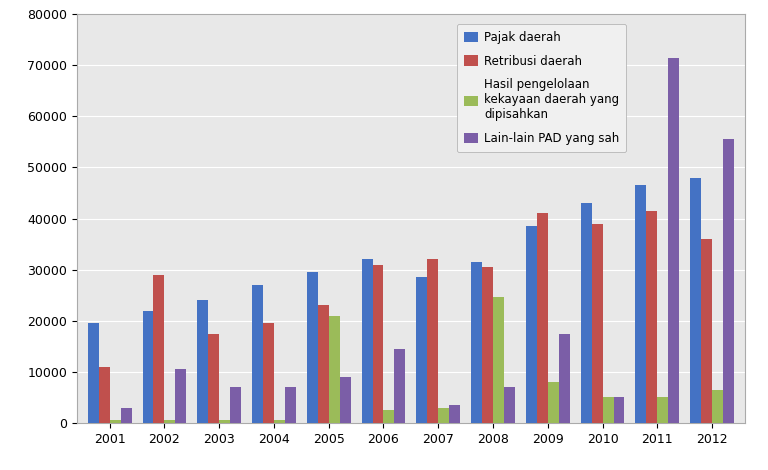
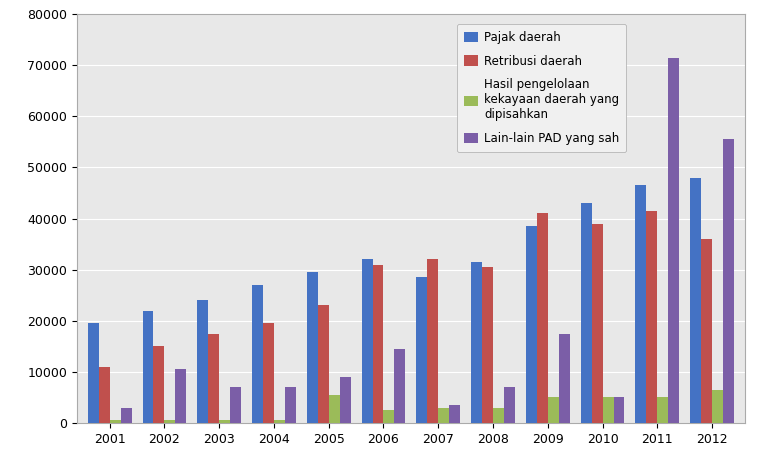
Retribusi daerah/2002: 29000 -> 15000
Hasil pengelolaan kekayaan daerah yang dipisahkan/2005: 21000 -> 5500
Hasil pengelolaan kekayaan daerah yang dipisahkan/2008: 24600 -> 3000
Hasil pengelolaan kekayaan daerah yang dipisahkan/2009: 8000 -> 5000
